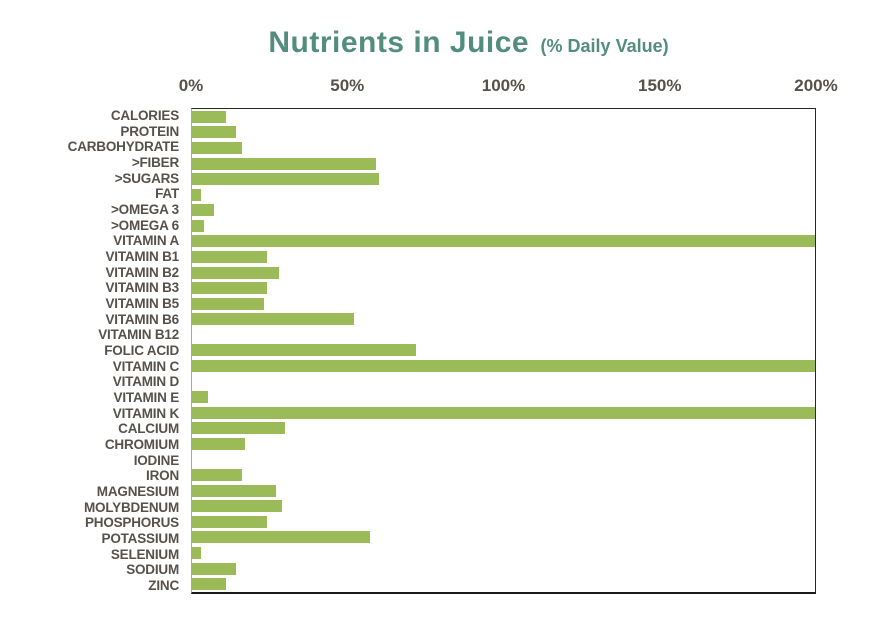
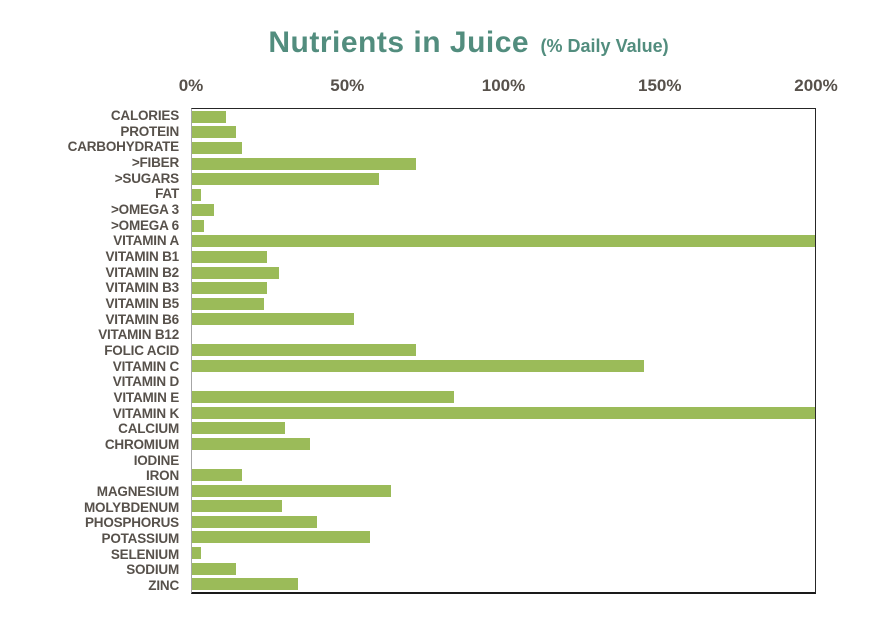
>FIBER: 59% -> 72%
VITAMIN C: 200% -> 145%
VITAMIN E: 5% -> 84%
CHROMIUM: 17% -> 38%
MAGNESIUM: 27% -> 64%
PHOSPHORUS: 24% -> 40%
ZINC: 11% -> 34%
